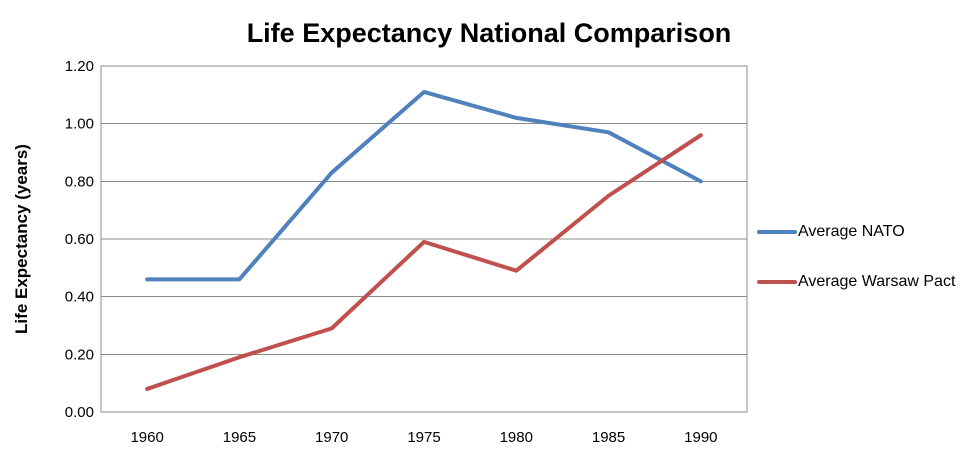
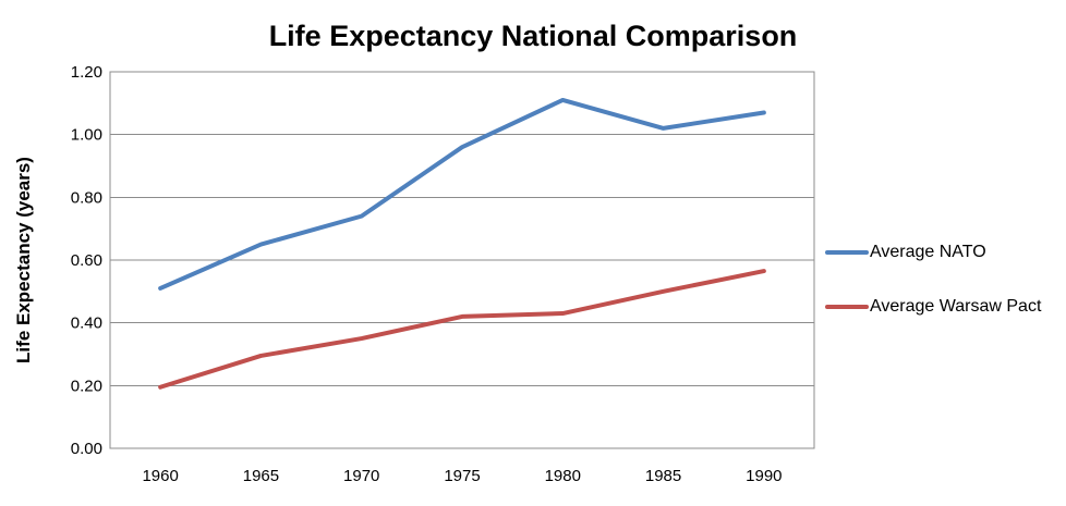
Average NATO/1960: 0.46 -> 0.51
Average Warsaw Pact/1960: 0.08 -> 0.20
Average NATO/1965: 0.46 -> 0.65
Average Warsaw Pact/1965: 0.19 -> 0.29
Average NATO/1970: 0.83 -> 0.74
Average Warsaw Pact/1970: 0.29 -> 0.35
Average NATO/1975: 1.11 -> 0.96
Average Warsaw Pact/1975: 0.59 -> 0.42
Average NATO/1980: 1.02 -> 1.11
Average Warsaw Pact/1980: 0.49 -> 0.43
Average NATO/1985: 0.97 -> 1.02
Average Warsaw Pact/1985: 0.75 -> 0.50
Average NATO/1990: 0.80 -> 1.07
Average Warsaw Pact/1990: 0.96 -> 0.56
